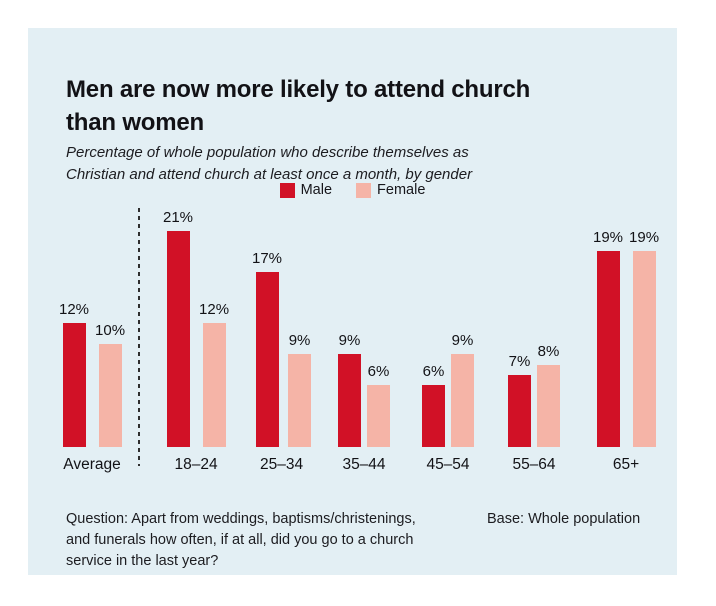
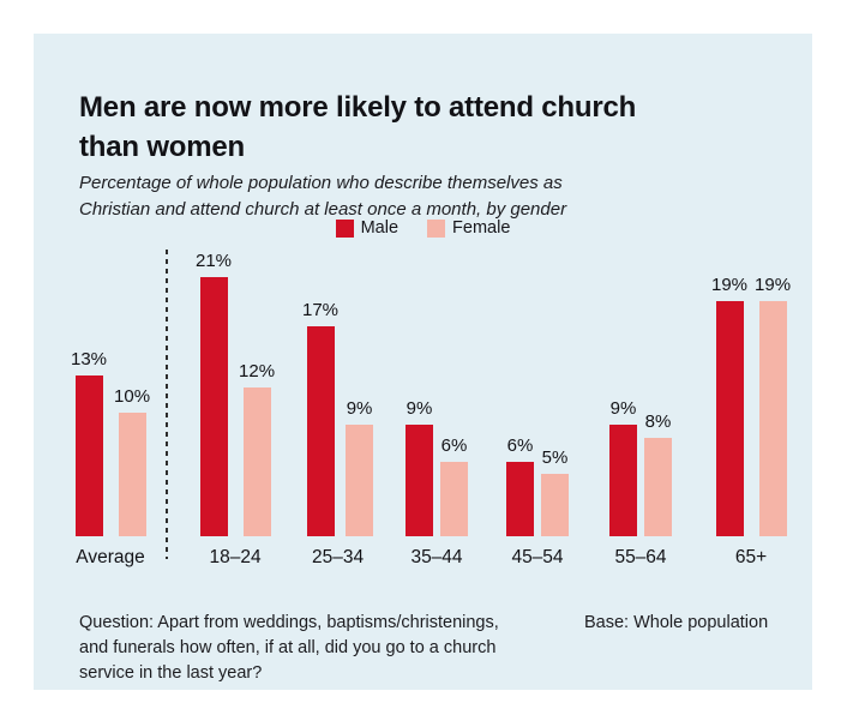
Male/Average: 12% -> 13%
Female/45–54: 9% -> 5%
Male/55–64: 7% -> 9%
